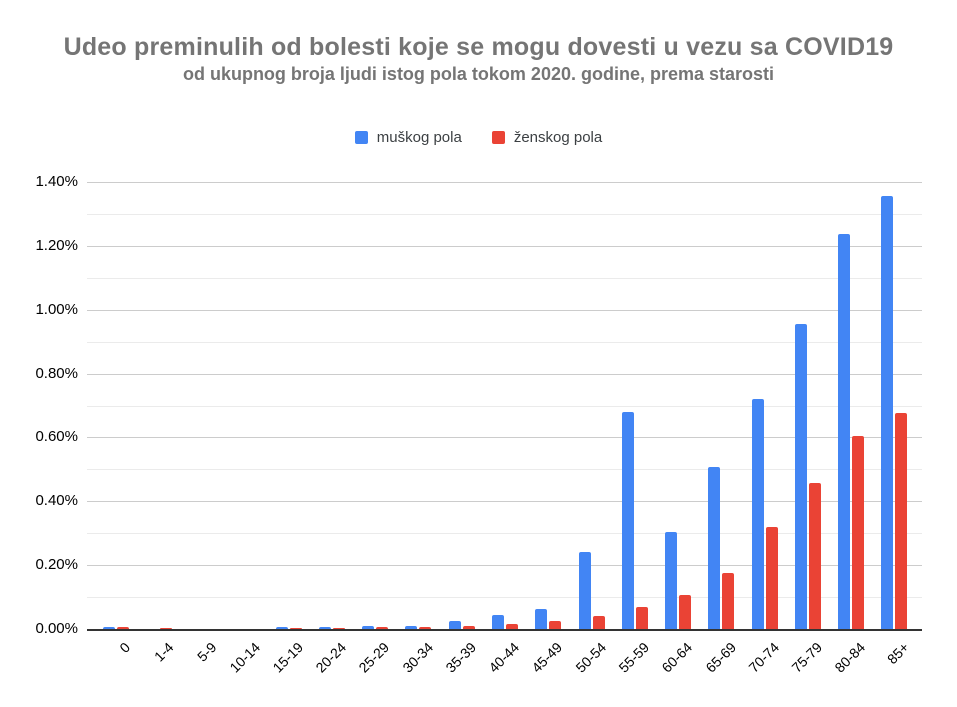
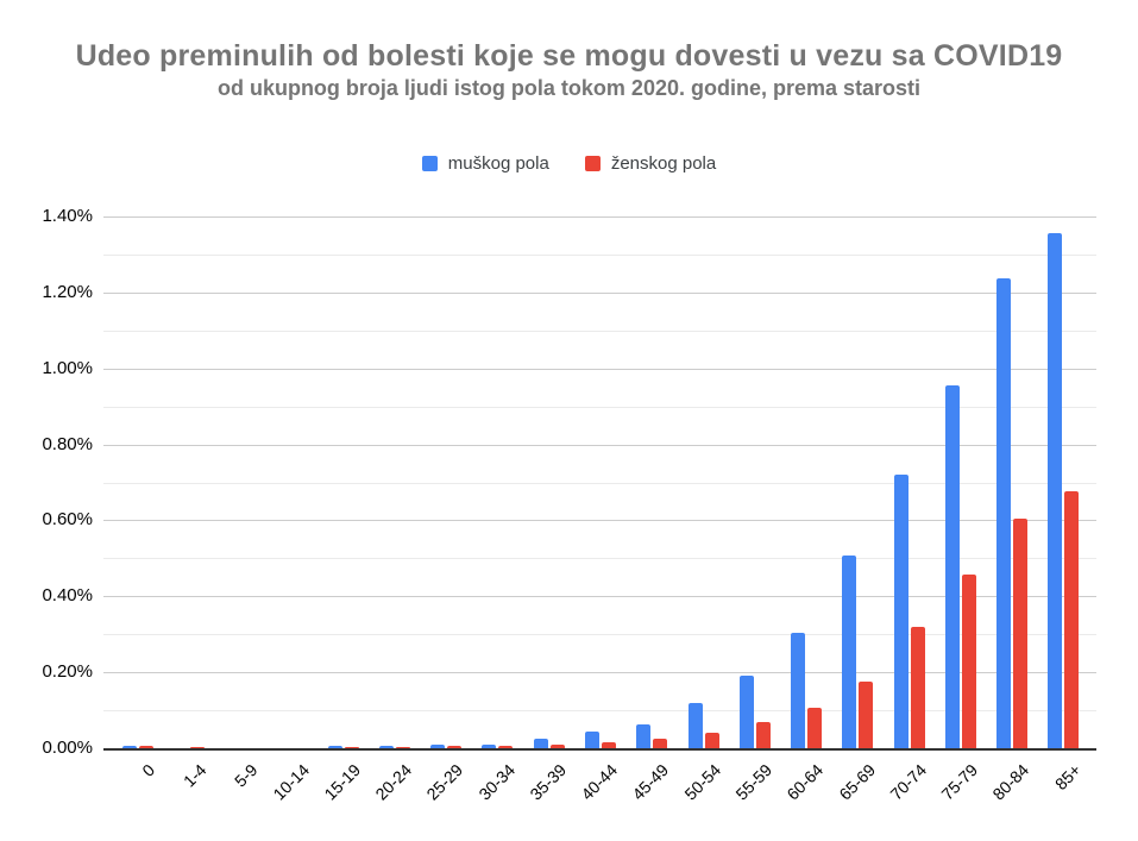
muškog pola/50-54: 0.24% -> 0.12%
muškog pola/55-59: 0.68% -> 0.19%
